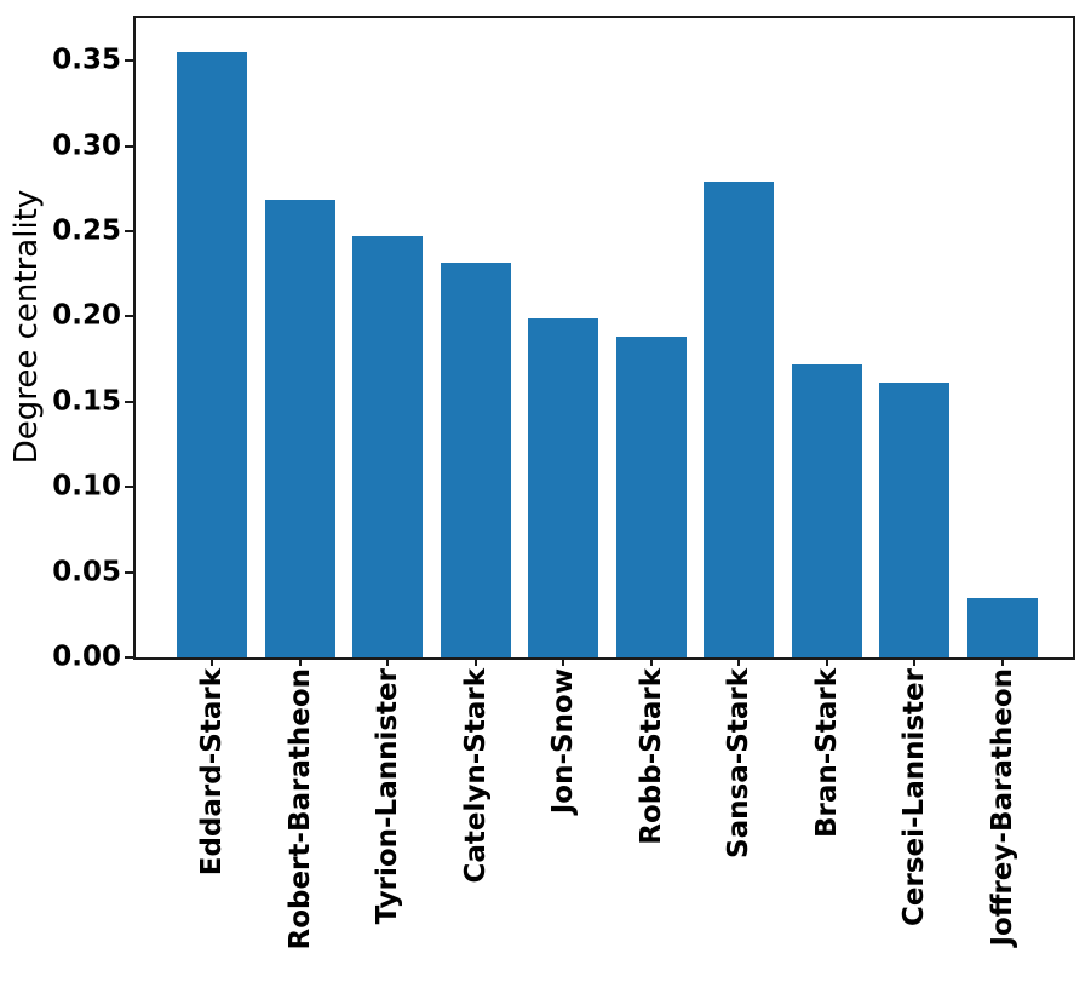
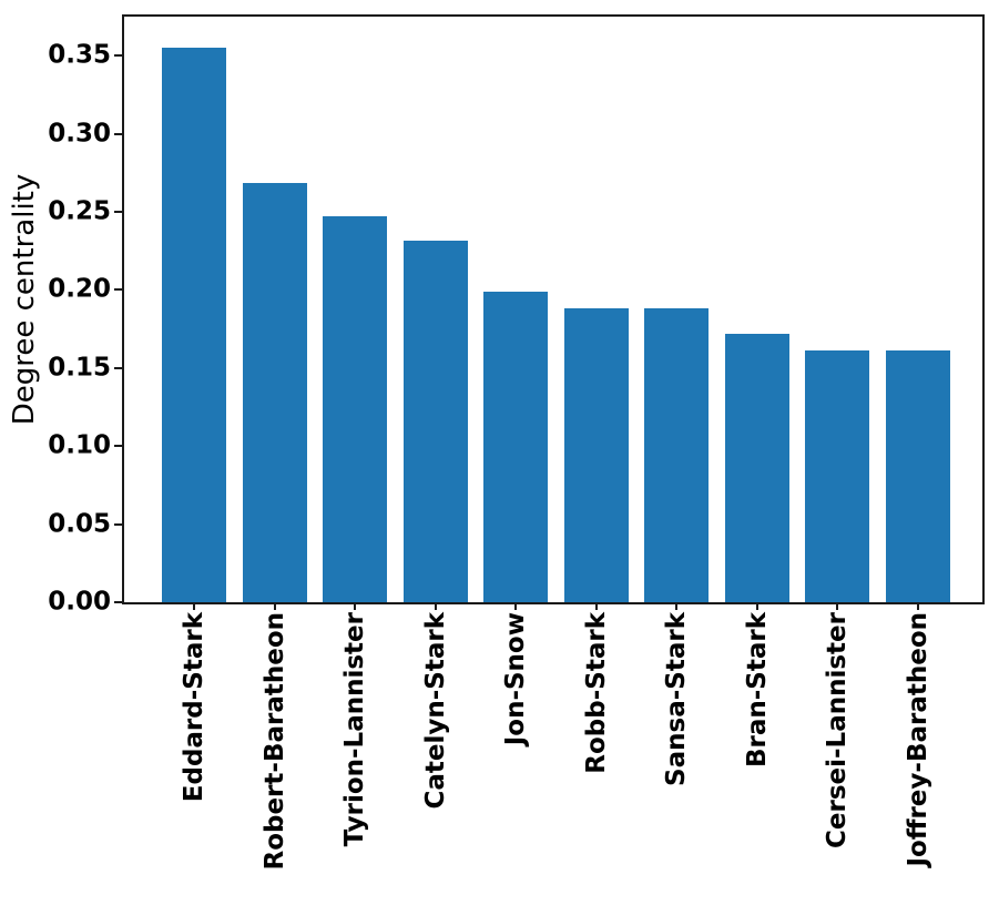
Sansa-Stark: 0.279 -> 0.188
Joffrey-Baratheon: 0.035 -> 0.161
